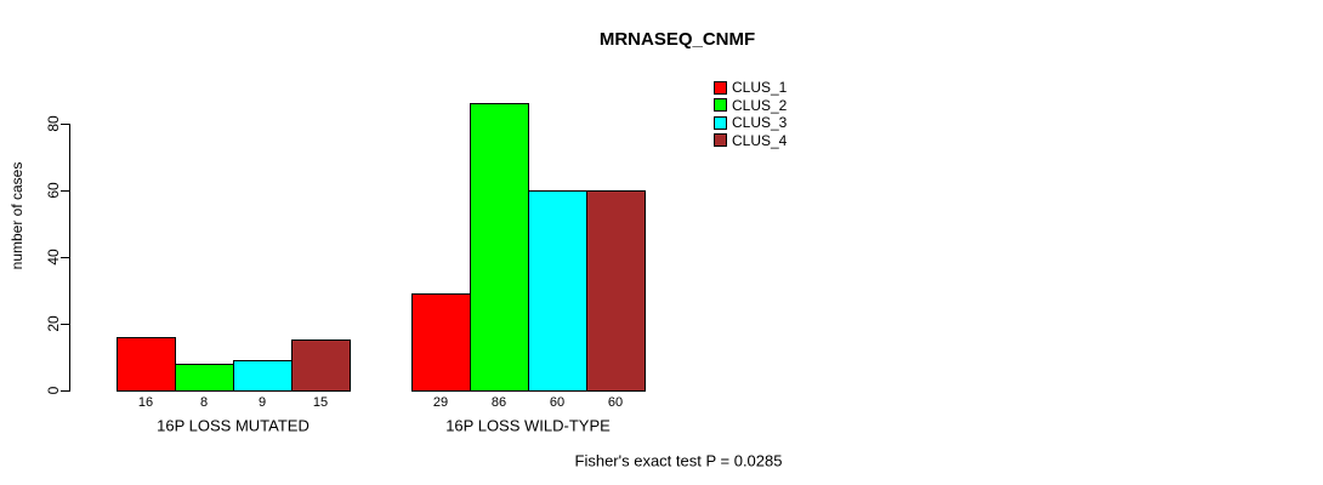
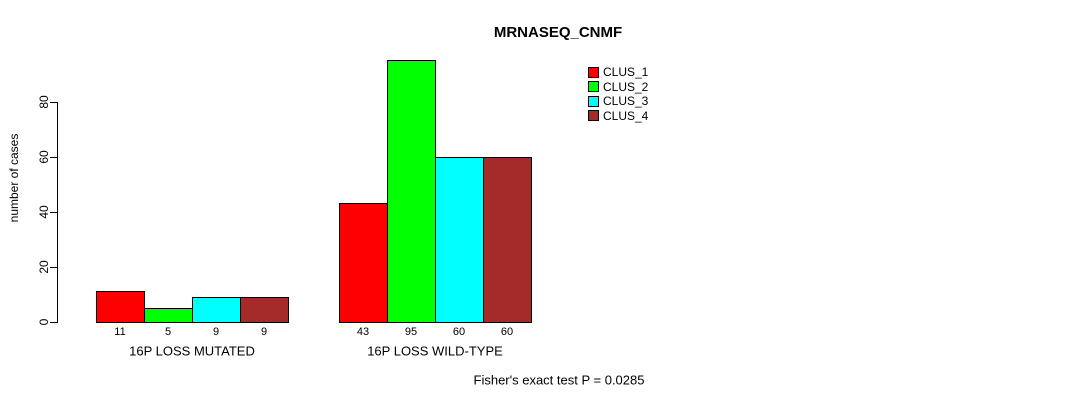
CLUS_1/16P LOSS MUTATED: 16 -> 11
CLUS_2/16P LOSS MUTATED: 8 -> 5
CLUS_4/16P LOSS MUTATED: 15 -> 9
CLUS_1/16P LOSS WILD-TYPE: 29 -> 43
CLUS_2/16P LOSS WILD-TYPE: 86 -> 95
